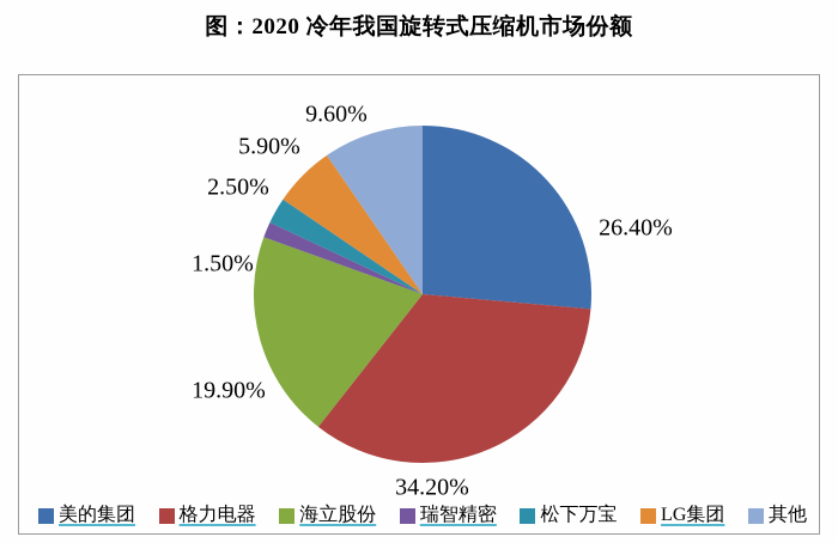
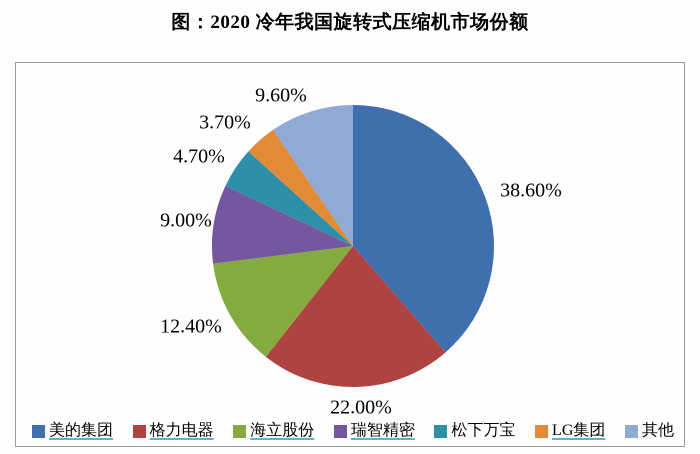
美的集团: 26.40% -> 38.60%
格力电器: 34.20% -> 22.00%
海立股份: 19.90% -> 12.40%
瑞智精密: 1.50% -> 9.00%
松下万宝: 2.50% -> 4.70%
LG集团: 5.90% -> 3.70%
